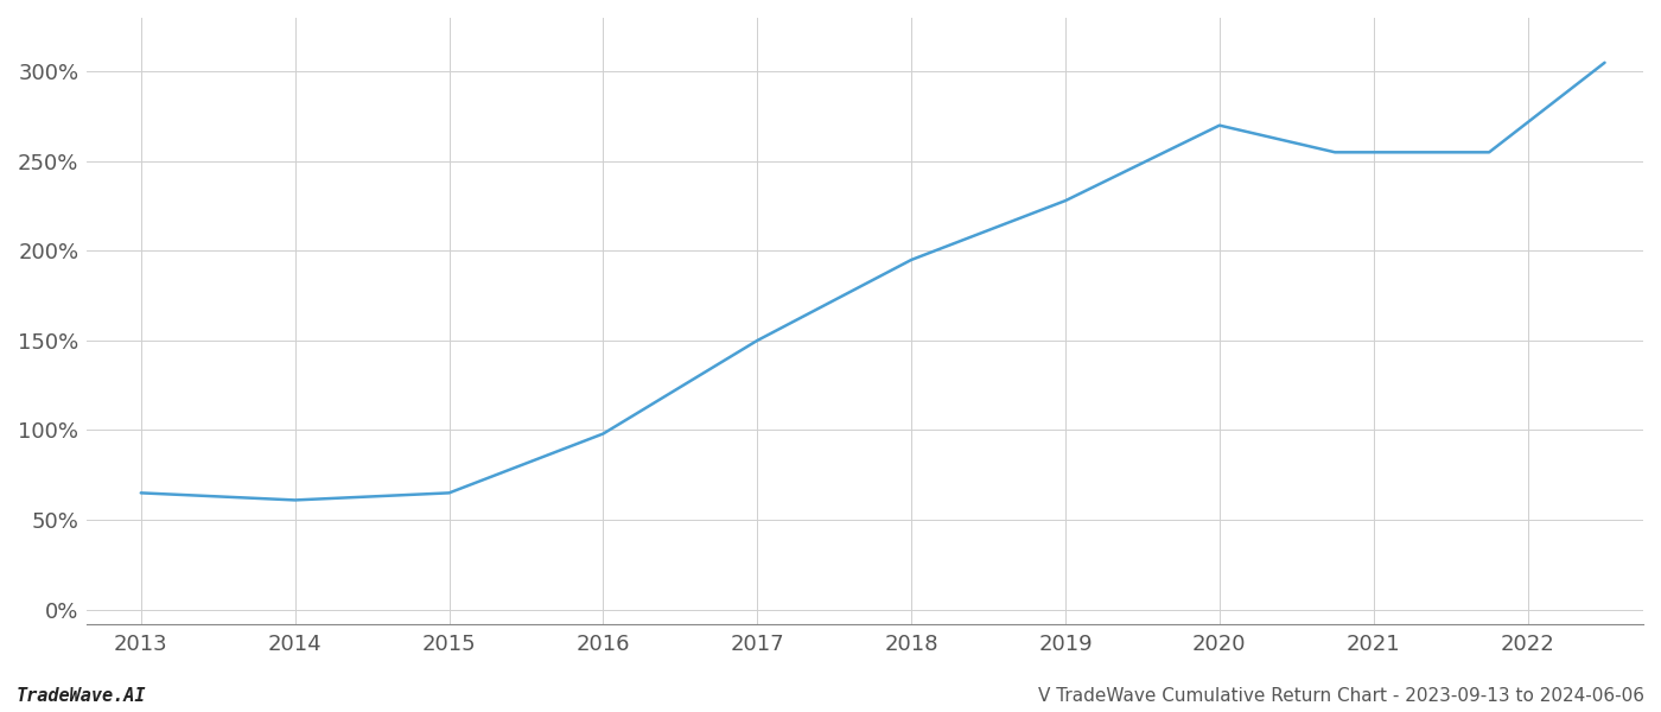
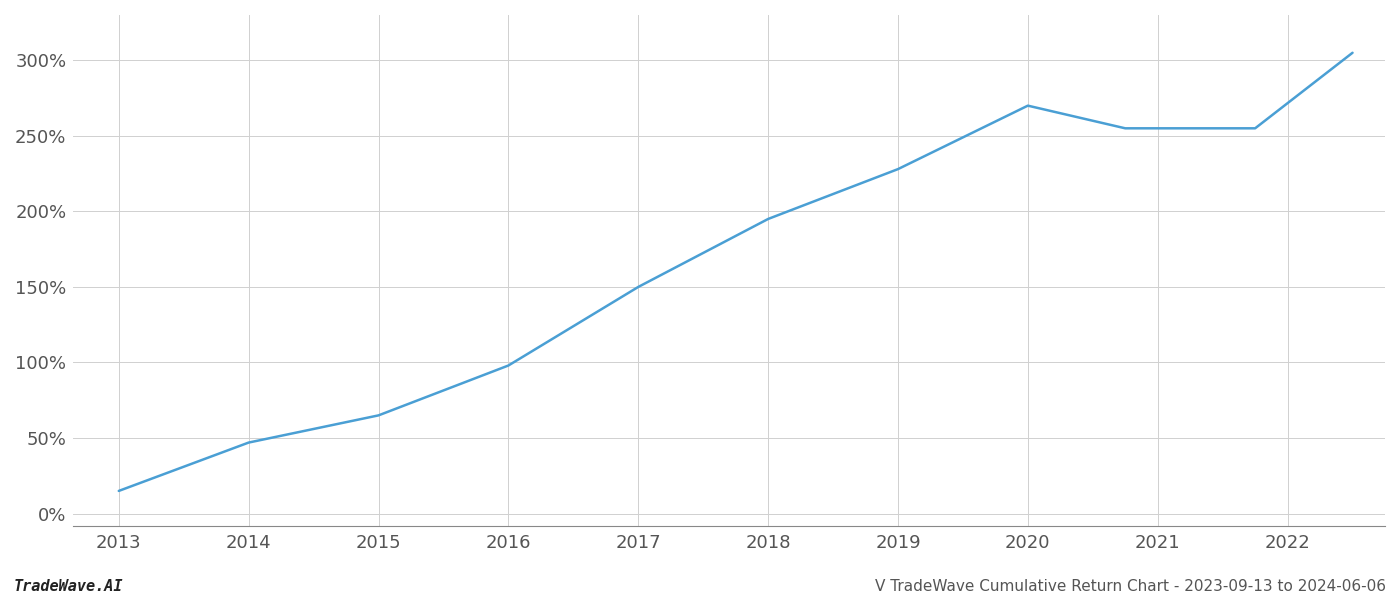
2013: 65% -> 15%
2014: 61% -> 47%
